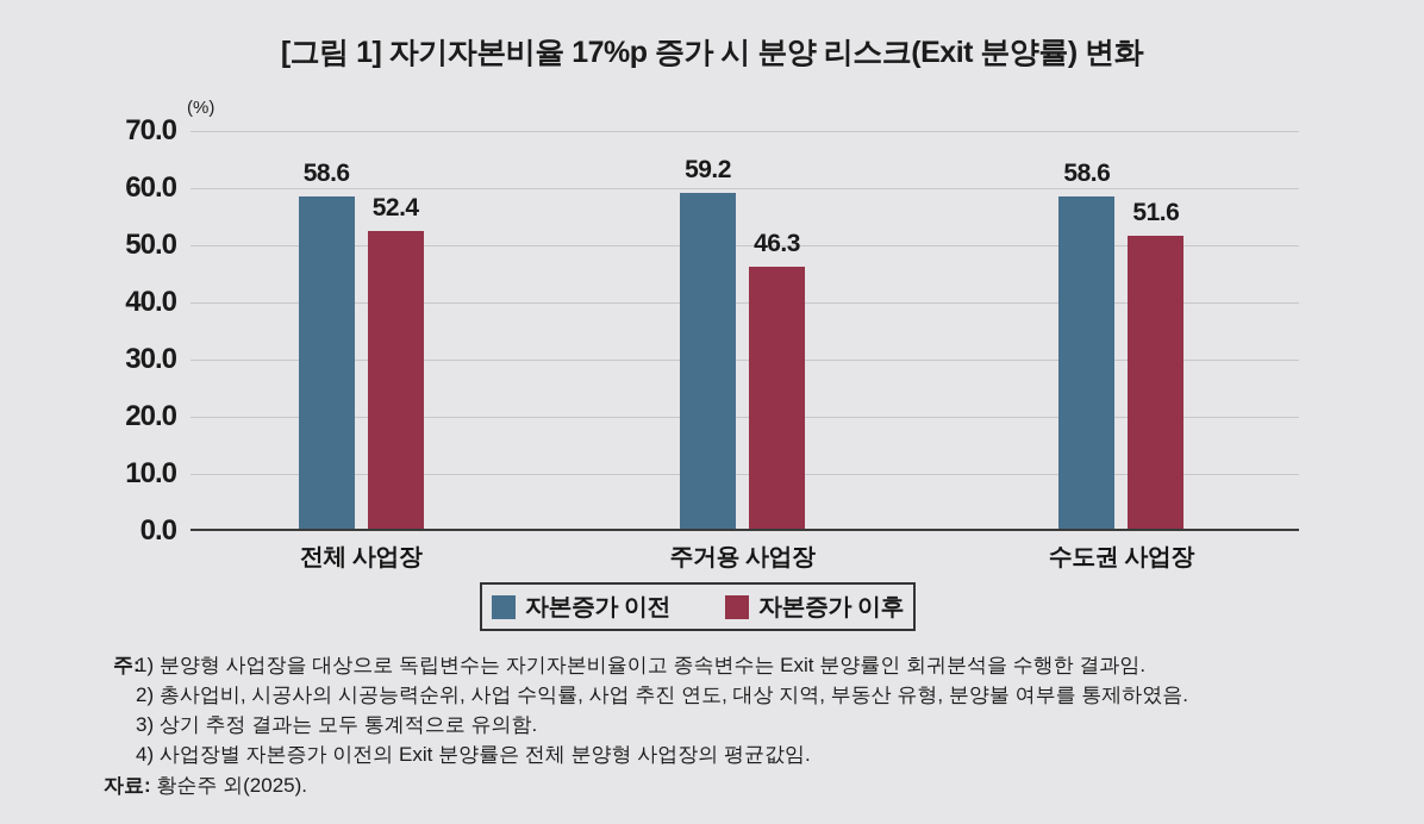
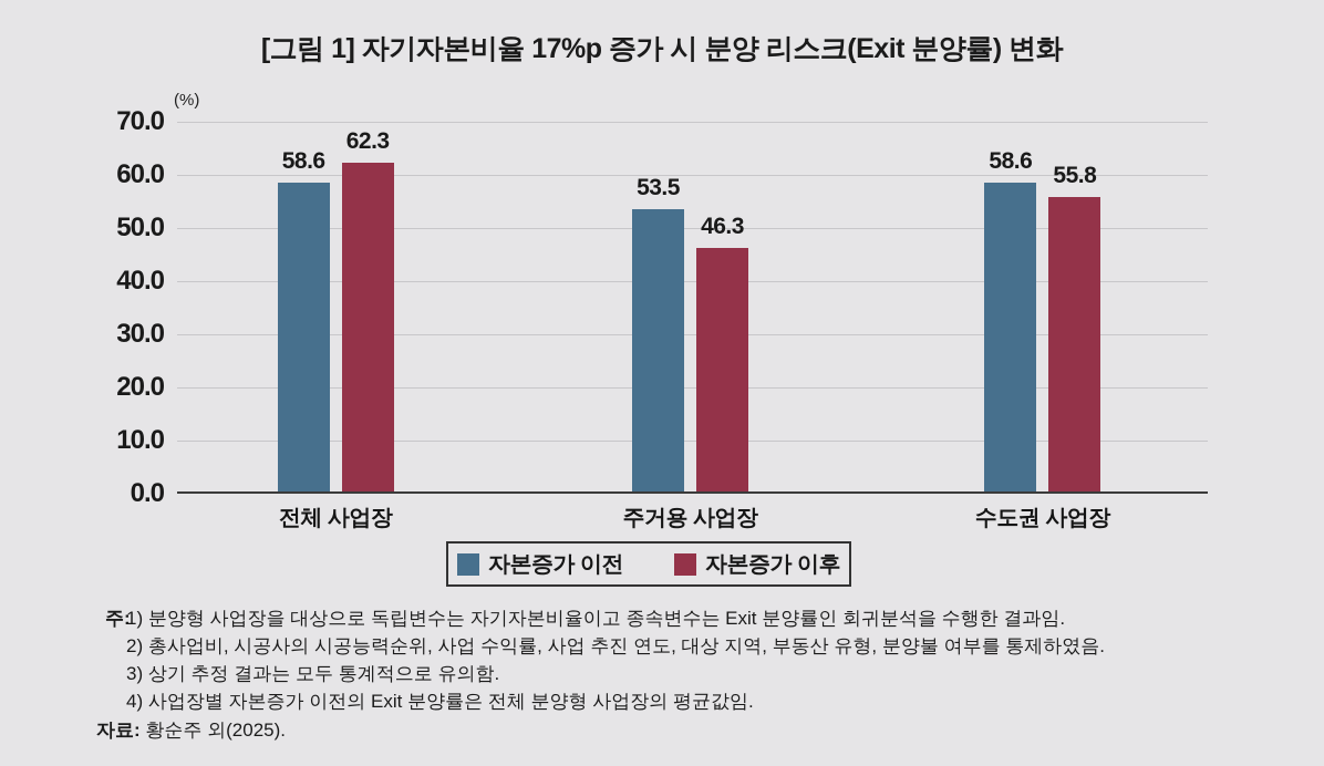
자본증가 이후/전체 사업장: 52.4 -> 62.3
자본증가 이전/주거용 사업장: 59.2 -> 53.5
자본증가 이후/수도권 사업장: 51.6 -> 55.8
